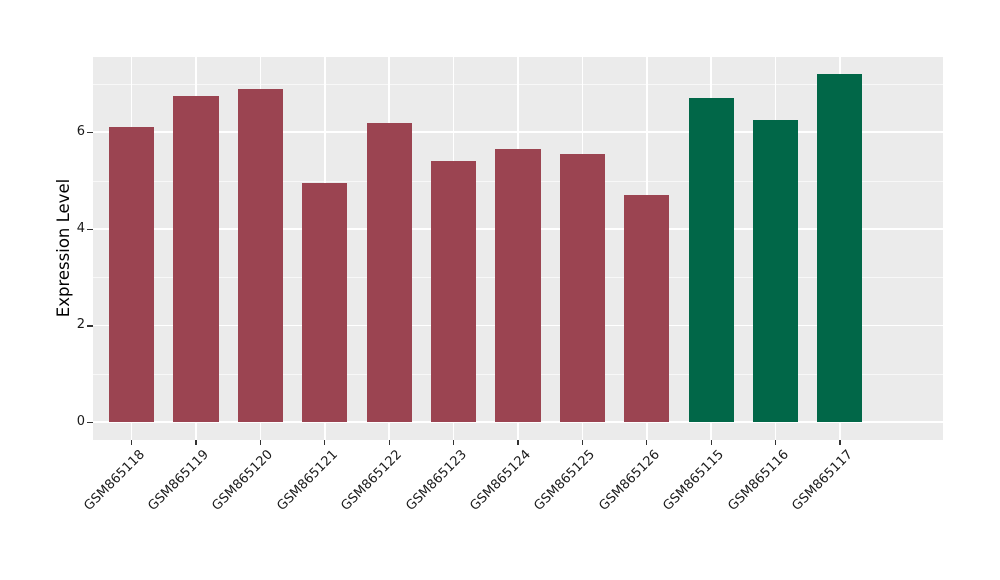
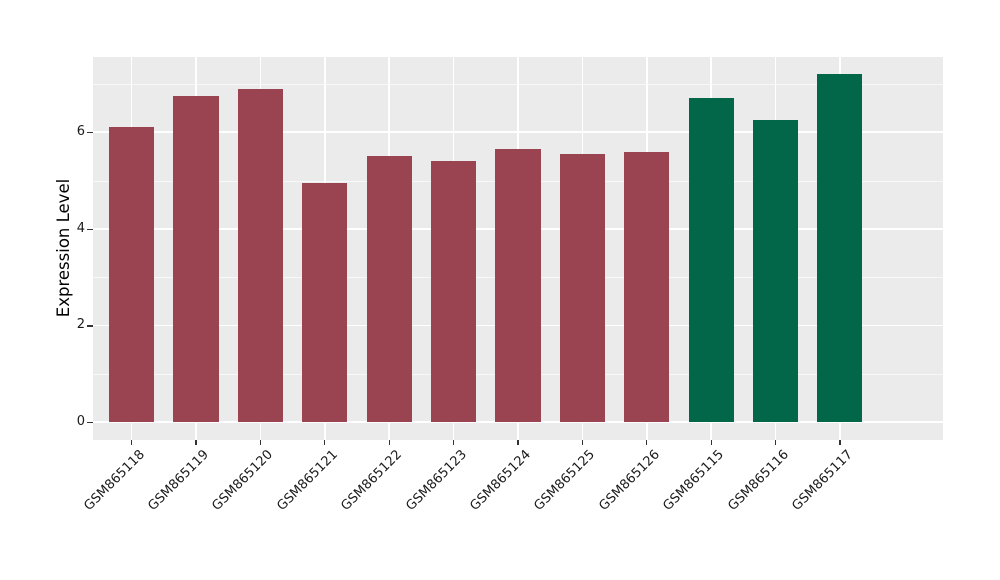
GSM865122: 6.2 -> 5.5
GSM865126: 4.7 -> 5.6
